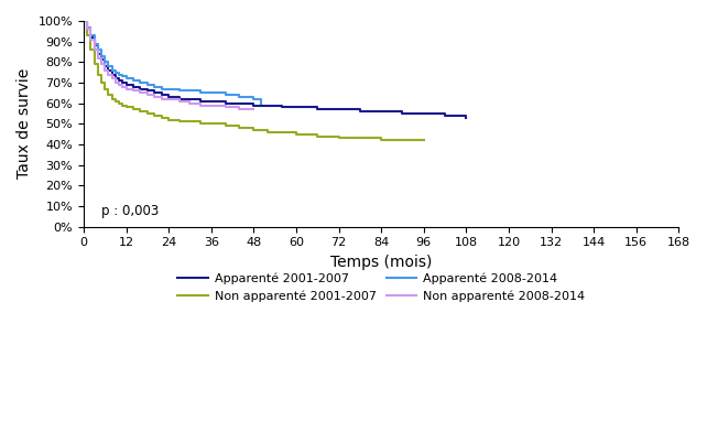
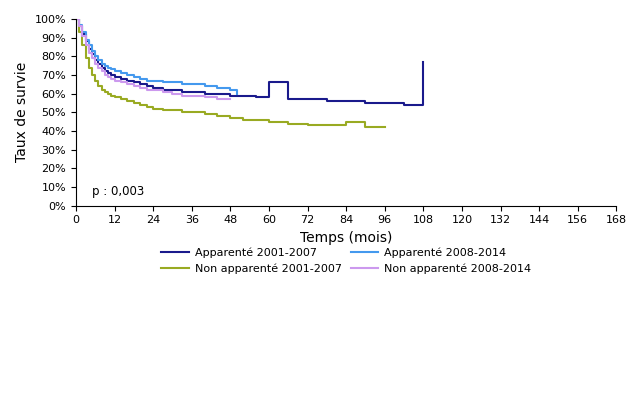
Apparenté 2001-2007/60: 58% -> 66%
Non apparenté 2001-2007/84: 42% -> 45%
Apparenté 2001-2007/108: 53% -> 77%
